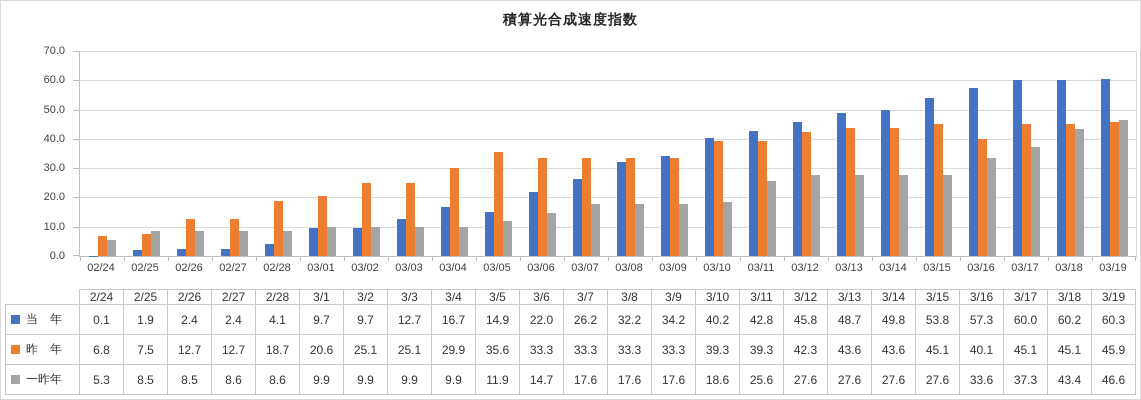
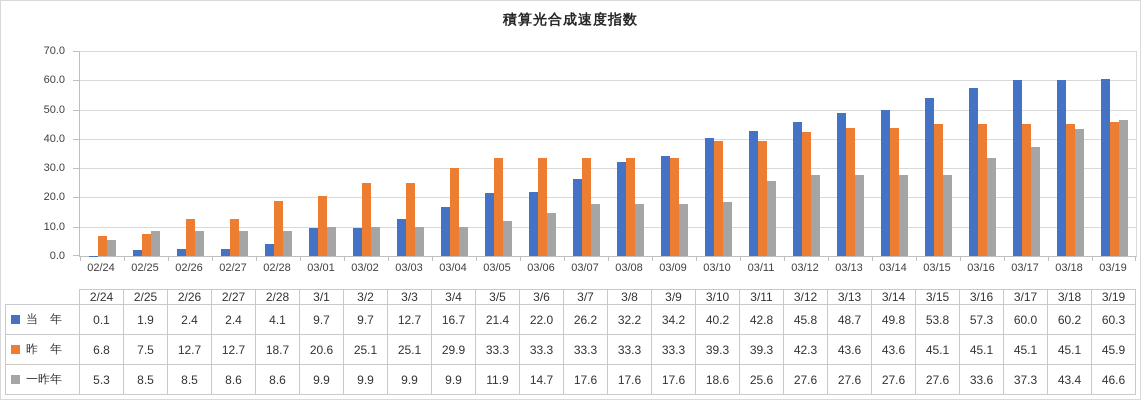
当 年/03/05: 14.9 -> 21.4
昨 年/03/05: 35.6 -> 33.3
昨 年/03/16: 40.1 -> 45.1
